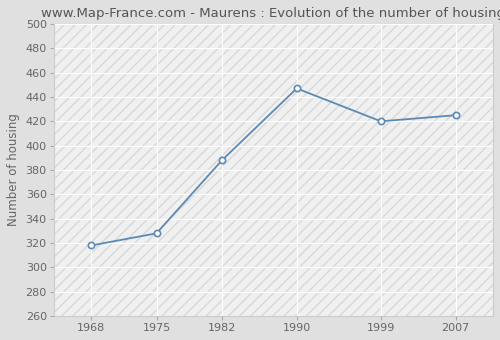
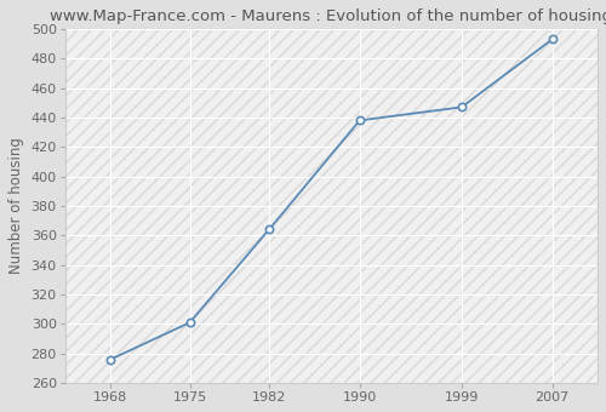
1968: 318 -> 276
1975: 328 -> 301
1982: 388 -> 364
1990: 447 -> 438
1999: 420 -> 447
2007: 425 -> 493
